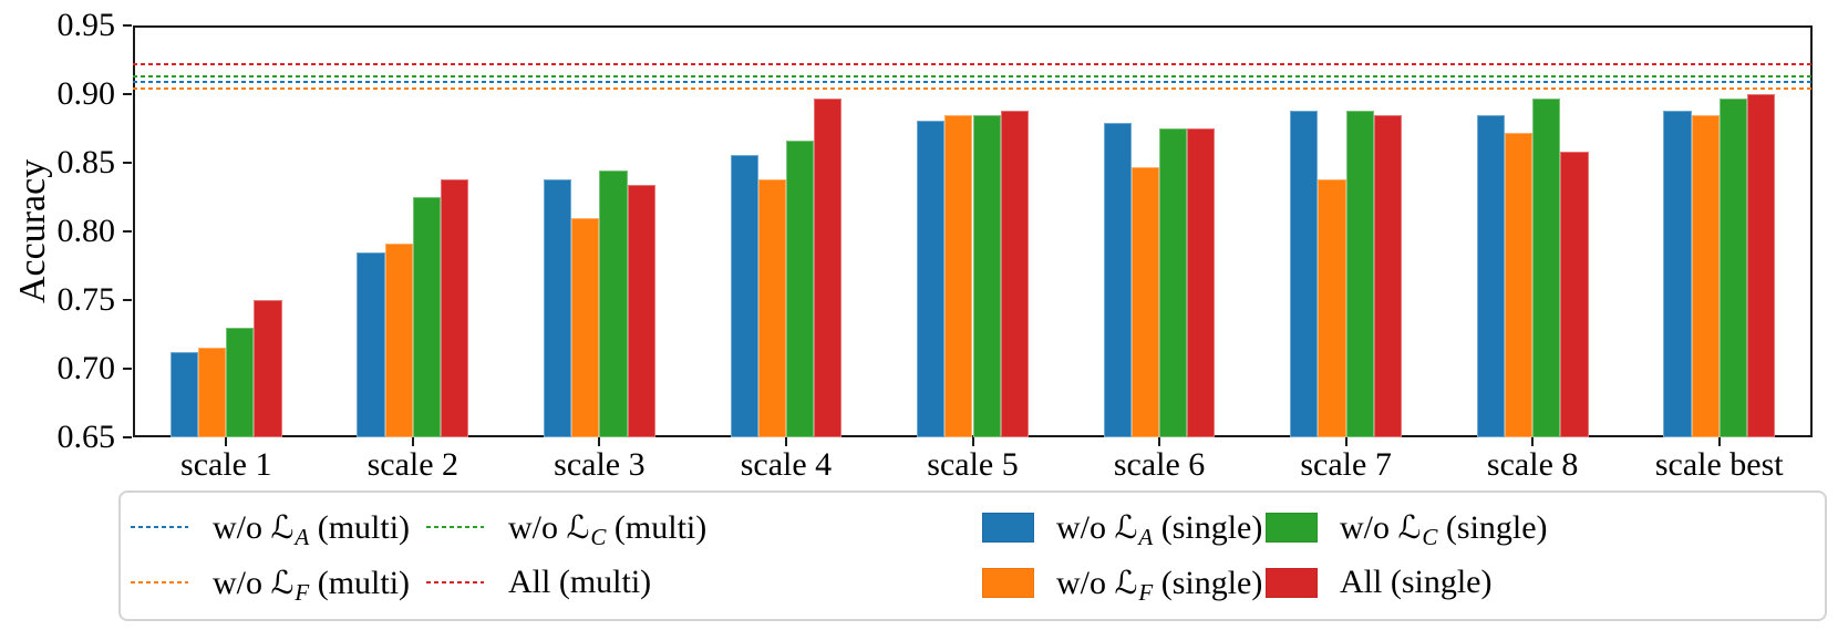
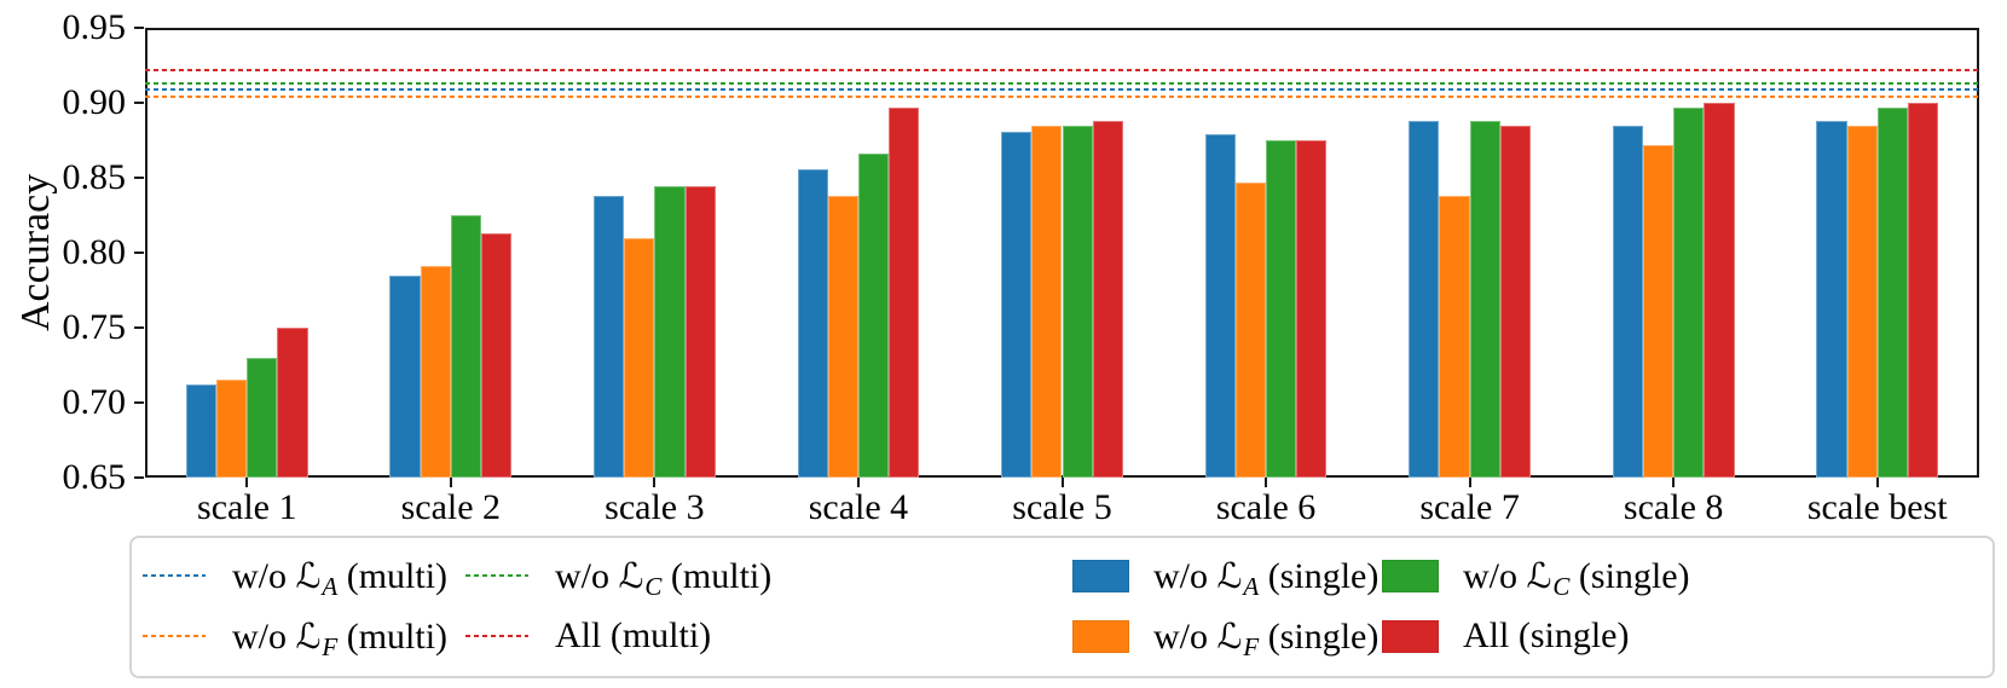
All (single)/scale 2: 0.838 -> 0.813
All (single)/scale 3: 0.834 -> 0.844
All (single)/scale 8: 0.858 -> 0.900
